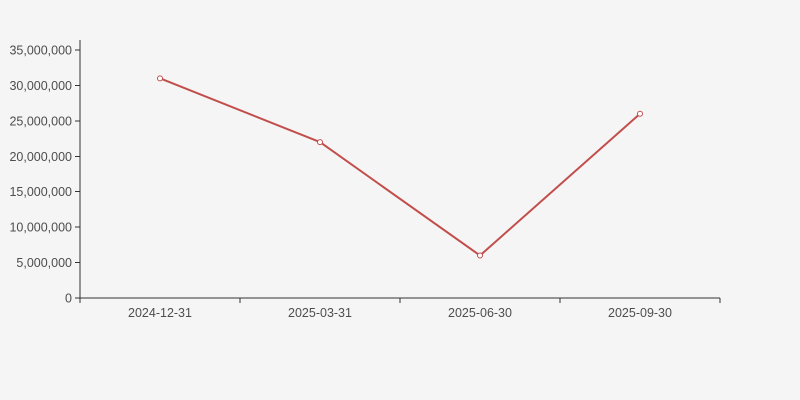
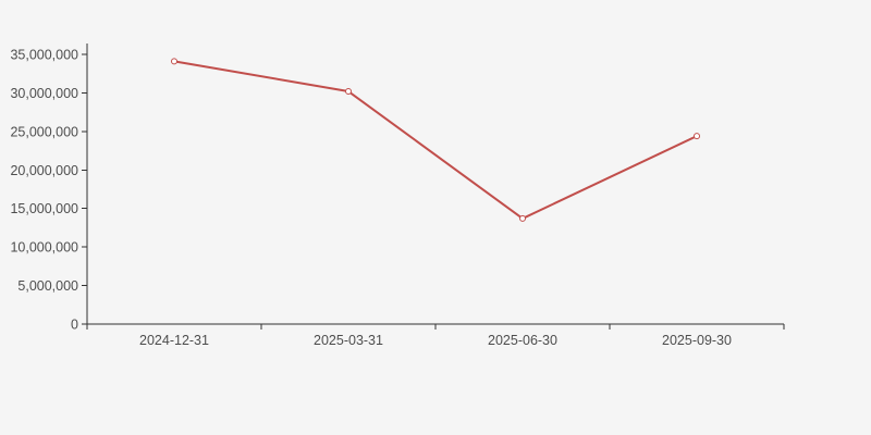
2024-12-31: 31000000 -> 34000000
2025-03-31: 22000000 -> 30000000
2025-06-30: 6000000 -> 14000000
2025-09-30: 26000000 -> 24000000
